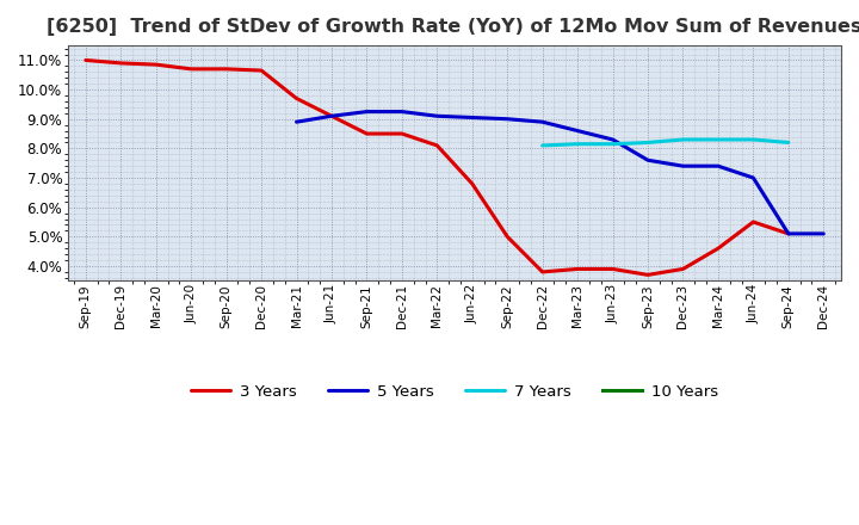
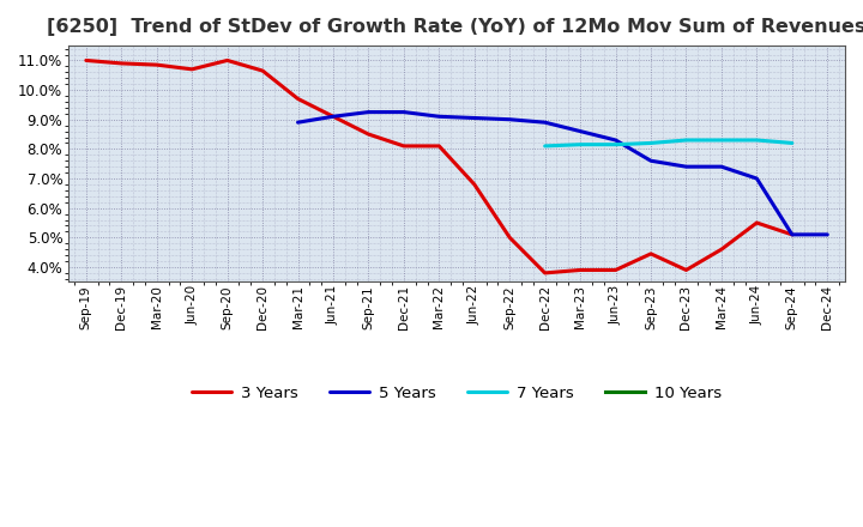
3 Years/Sep-20: 10.70% -> 11.00%
3 Years/Dec-21: 8.50% -> 8.10%
3 Years/Sep-23: 3.70% -> 4.45%
